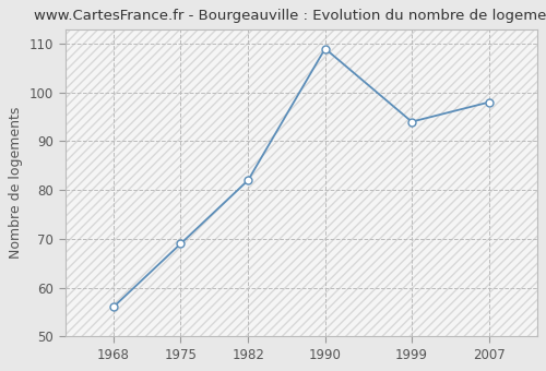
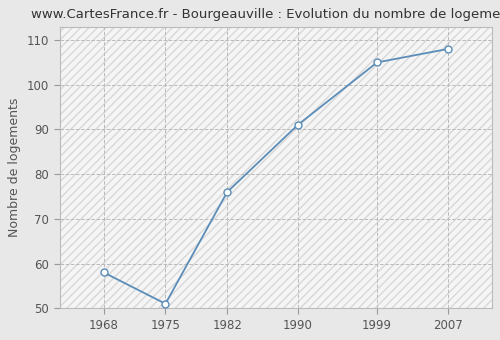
1968: 56 -> 58
1975: 69 -> 51
1982: 82 -> 76
1990: 109 -> 91
1999: 94 -> 105
2007: 98 -> 108
